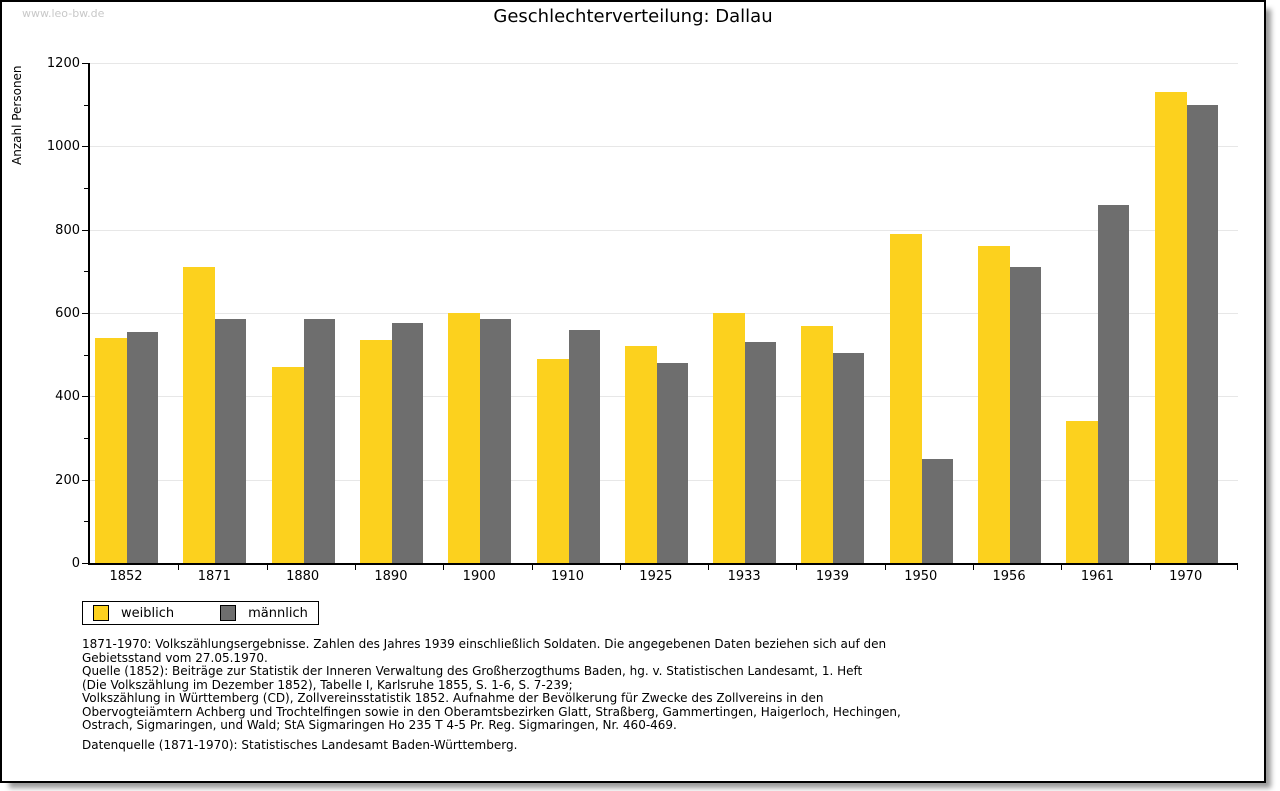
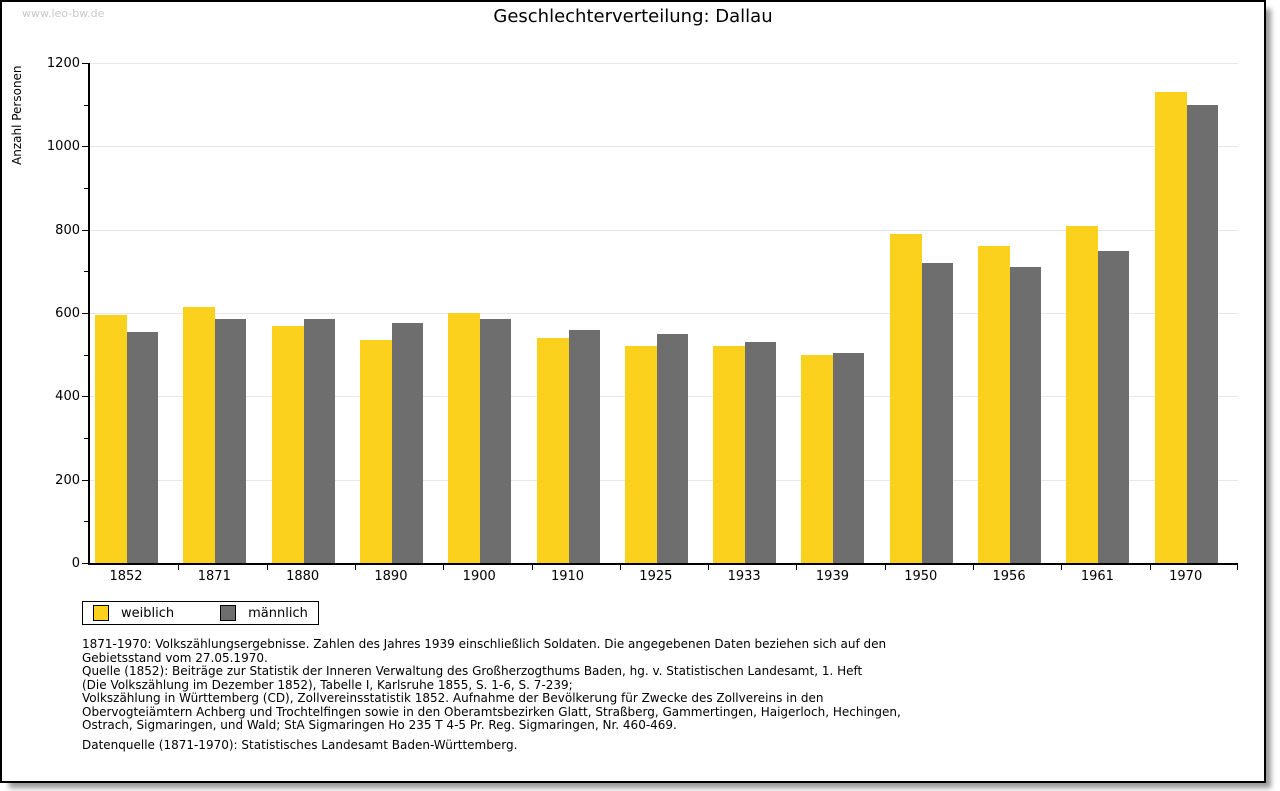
weiblich/1852: 540 -> 600
weiblich/1871: 710 -> 620
weiblich/1880: 470 -> 570
weiblich/1910: 490 -> 540
männlich/1925: 480 -> 550
weiblich/1933: 600 -> 520
weiblich/1939: 570 -> 500
männlich/1950: 250 -> 720
weiblich/1961: 340 -> 810
männlich/1961: 860 -> 750
